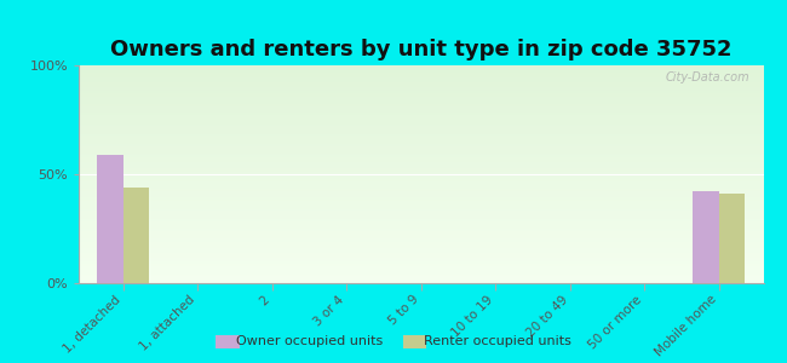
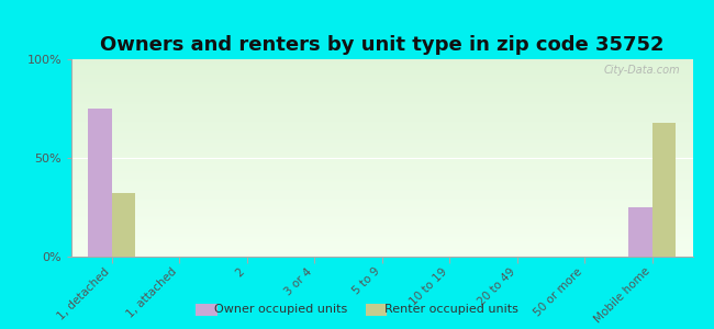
Owner occupied units/1, detached: 59% -> 75%
Renter occupied units/1, detached: 44% -> 32%
Owner occupied units/Mobile home: 42% -> 25%
Renter occupied units/Mobile home: 41% -> 68%
